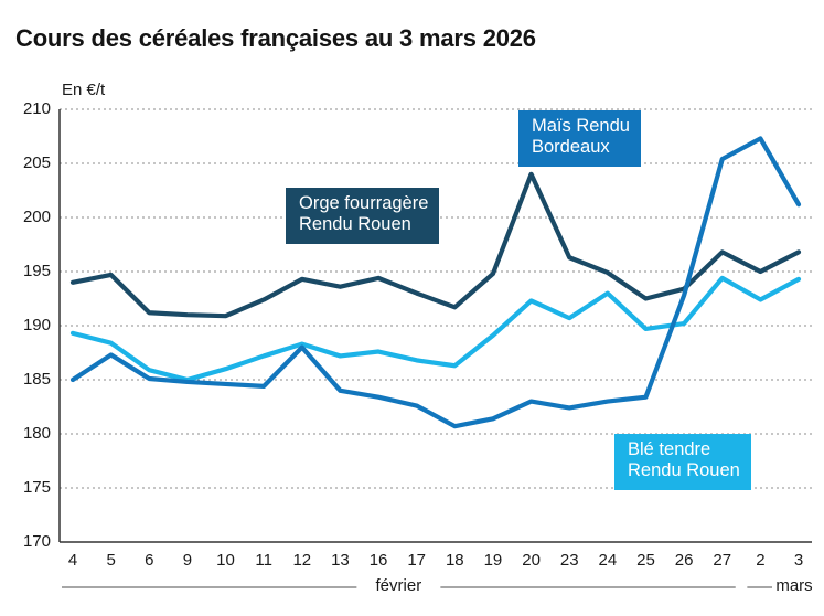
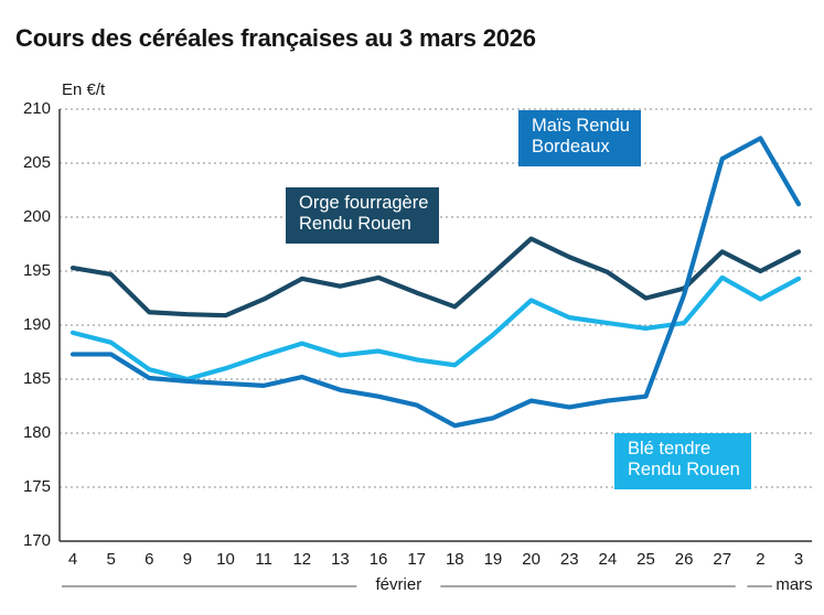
Orge fourragère Rendu Rouen/4: 194 -> 195
Maïs Rendu Bordeaux/4: 185 -> 187
Maïs Rendu Bordeaux/12: 188 -> 185
Orge fourragère Rendu Rouen/20: 204 -> 198
Blé tendre Rendu Rouen/24: 193 -> 190
